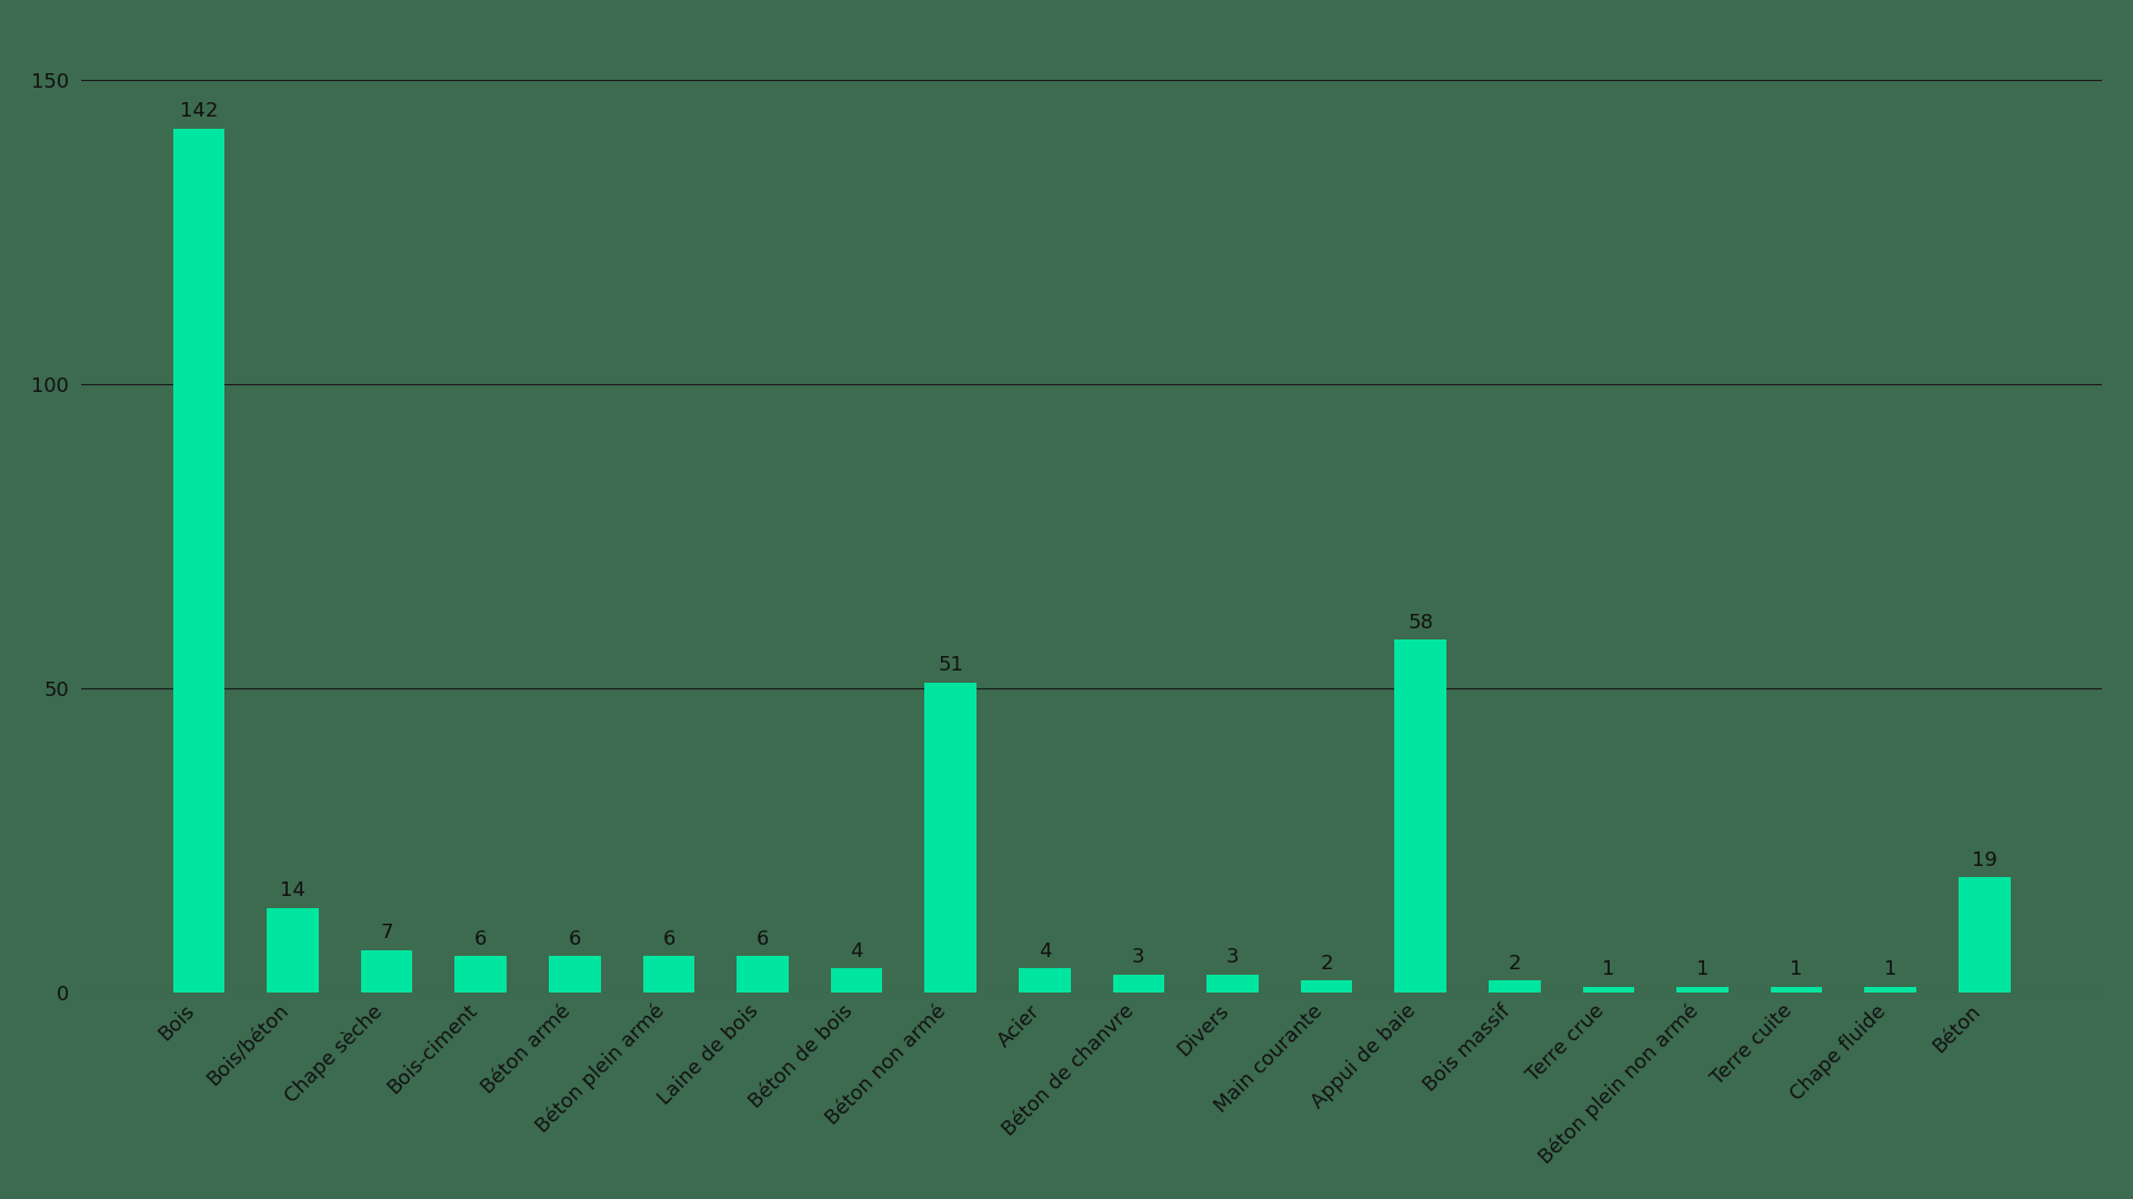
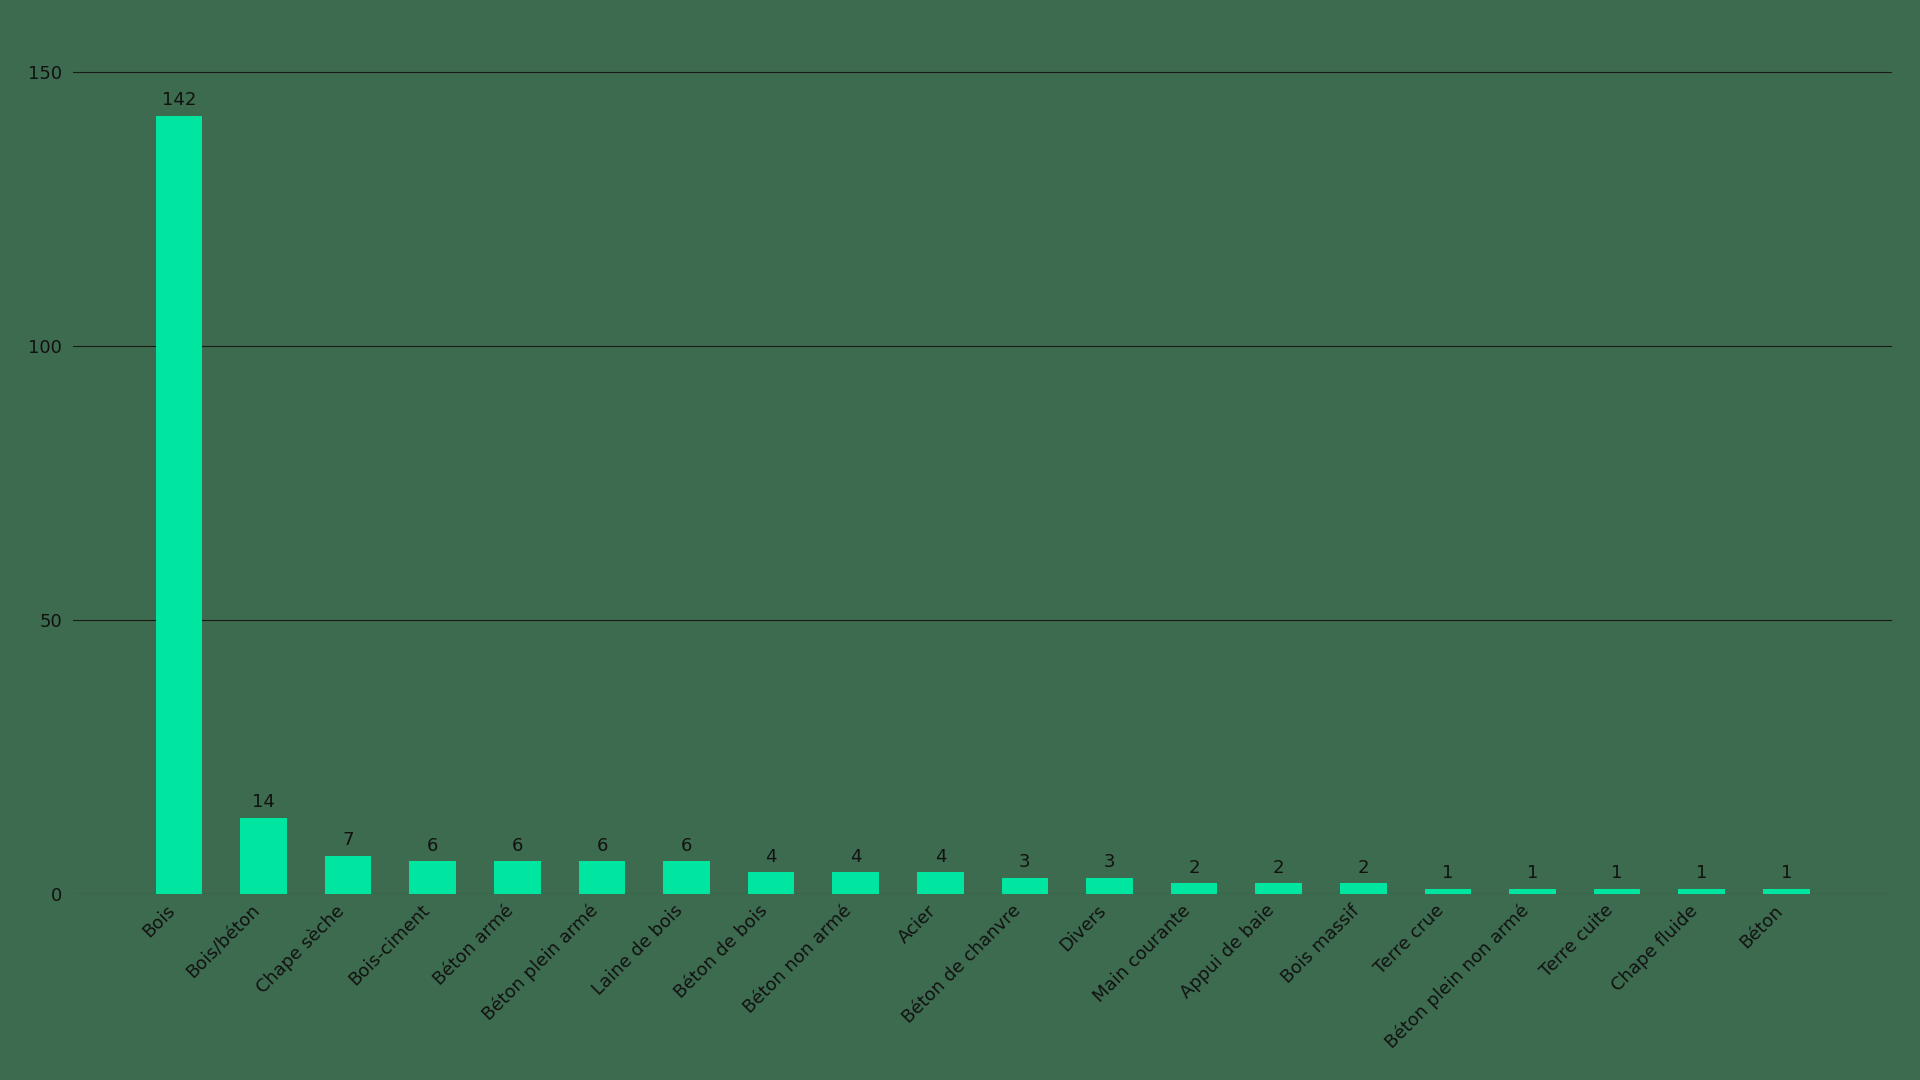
Béton non armé: 51 -> 4
Appui de baie: 58 -> 2
Béton: 19 -> 1
